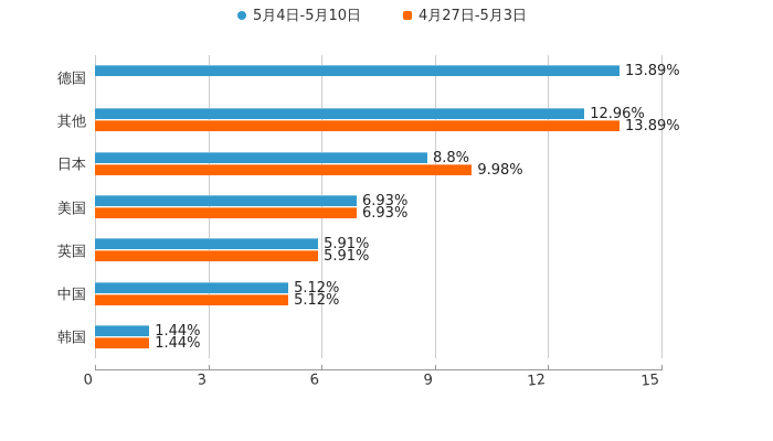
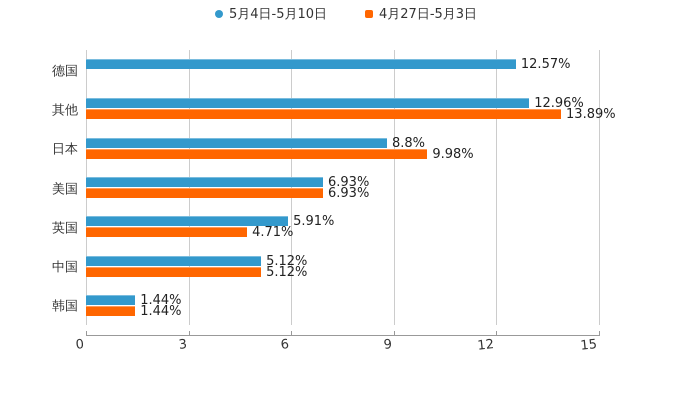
5月4日-5月10日/德国: 13.89% -> 12.57%
4月27日-5月3日/英国: 5.91% -> 4.71%
